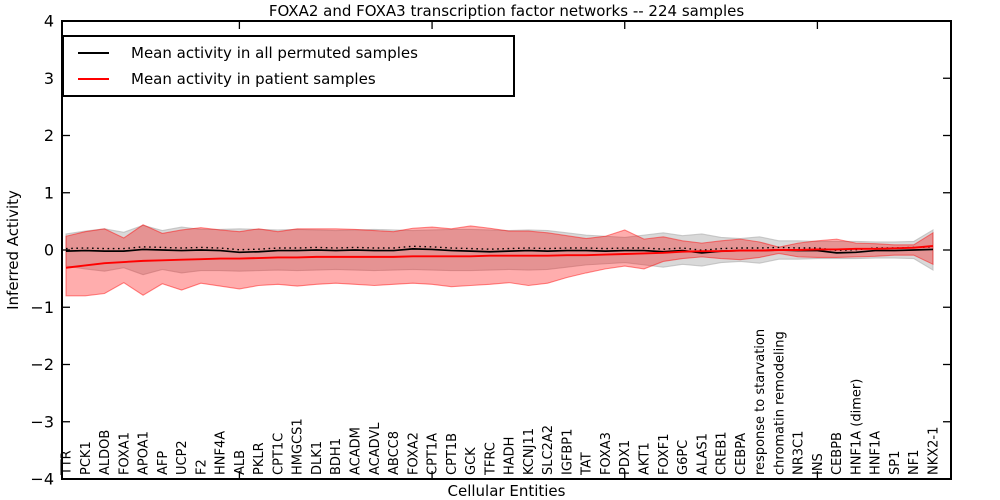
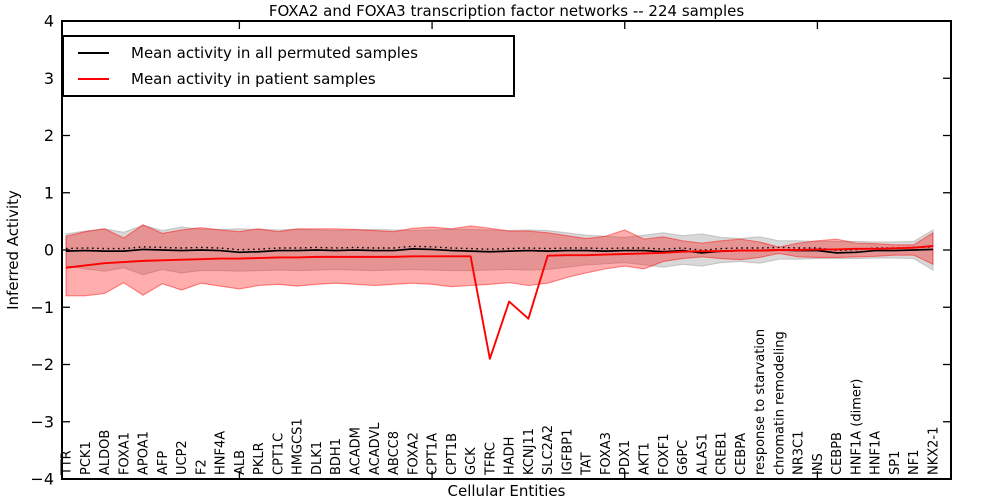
Mean activity in patient samples/TFRC: -0.1 -> -1.9
Mean activity in patient samples/HADH: -0.1 -> -0.9
Mean activity in patient samples/KCNJ11: -0.1 -> -1.2
